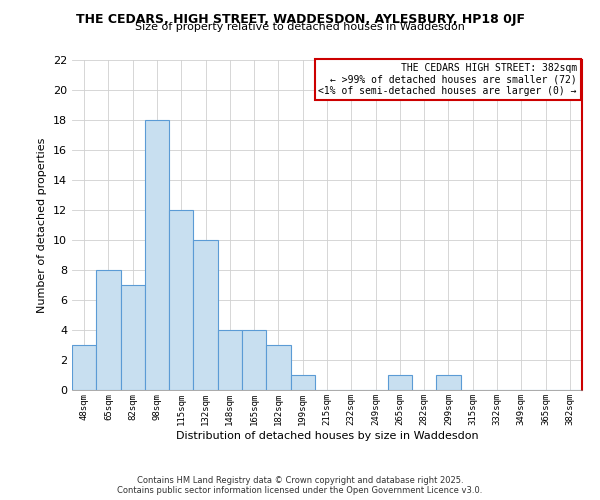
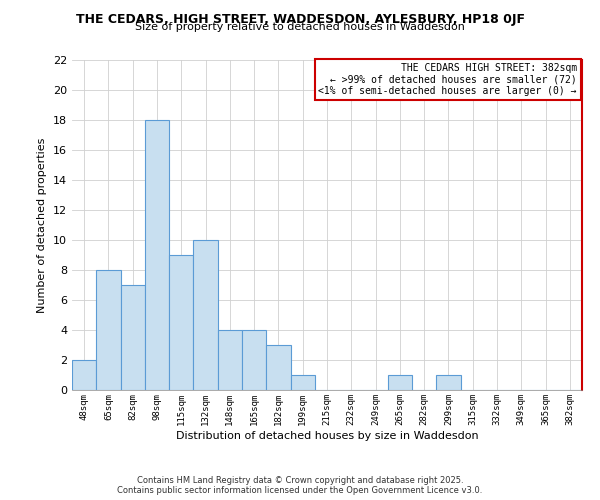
48sqm: 3 -> 2
115sqm: 12 -> 9
